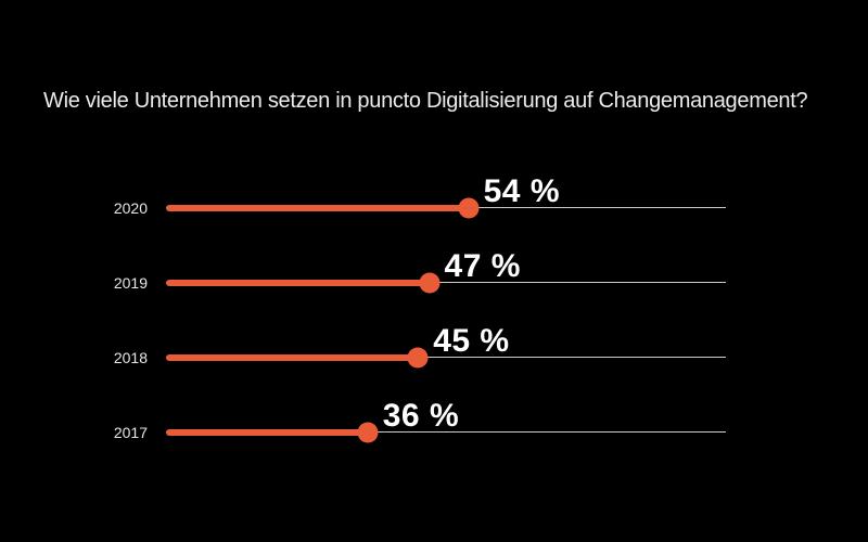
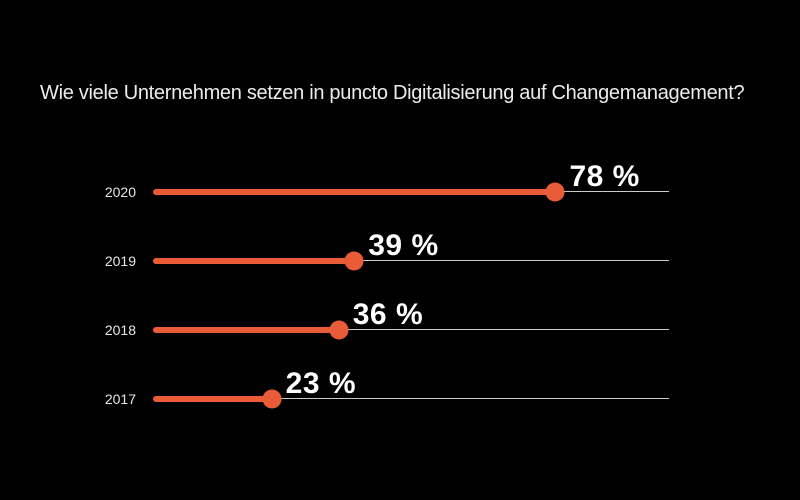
2020: 54 -> 78
2019: 47 -> 39
2018: 45 -> 36
2017: 36 -> 23
